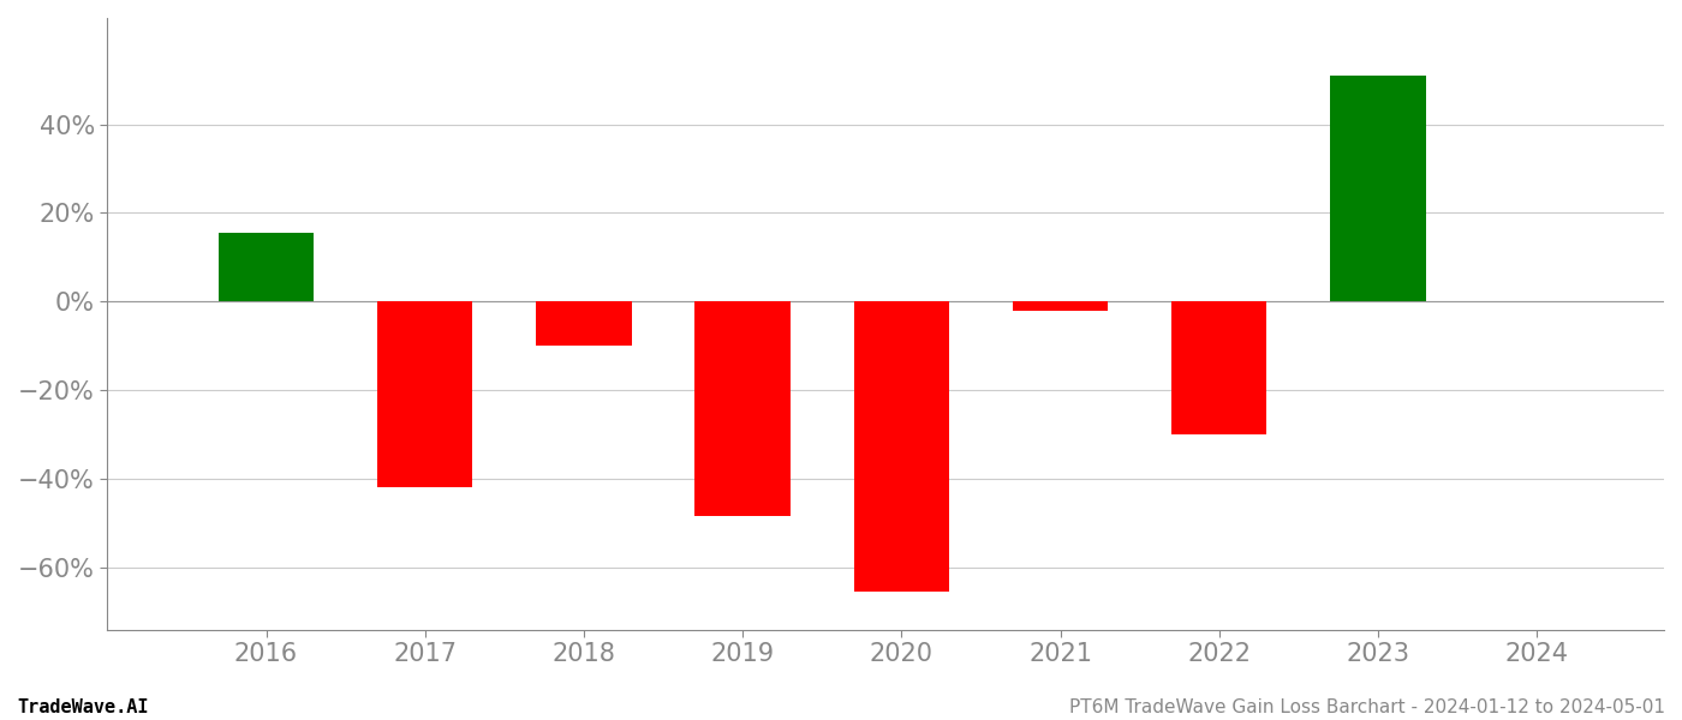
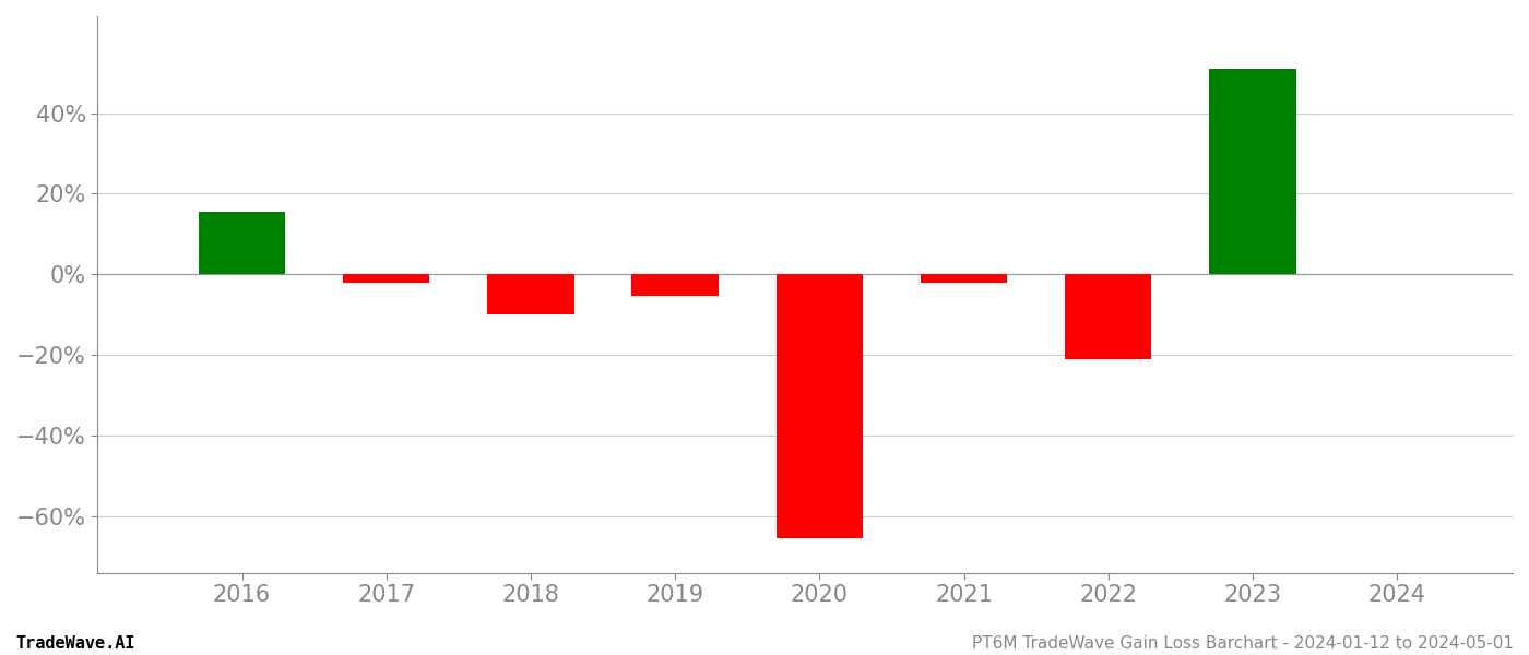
2017: -42.0% -> -2.2%
2019: -48.5% -> -5.2%
2022: -30.0% -> -21.0%
